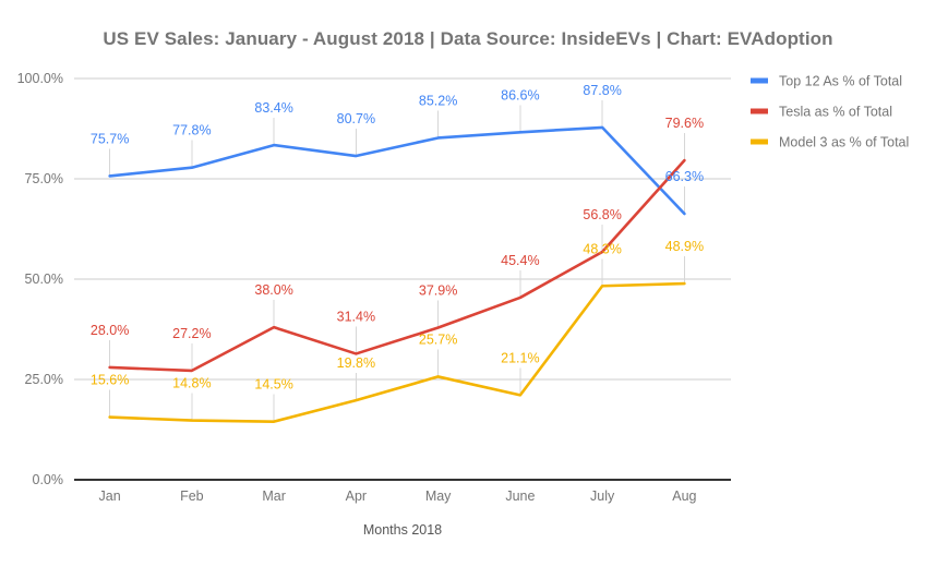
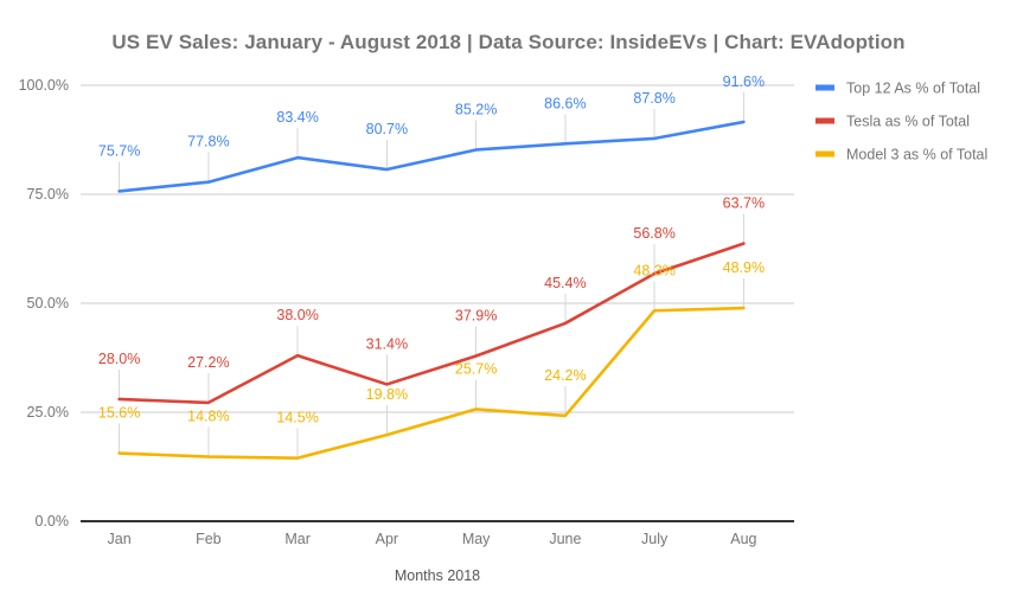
Model 3 as % of Total/June: 21.1% -> 24.2%
Top 12 As % of Total/Aug: 66.3% -> 91.6%
Tesla as % of Total/Aug: 79.6% -> 63.7%
